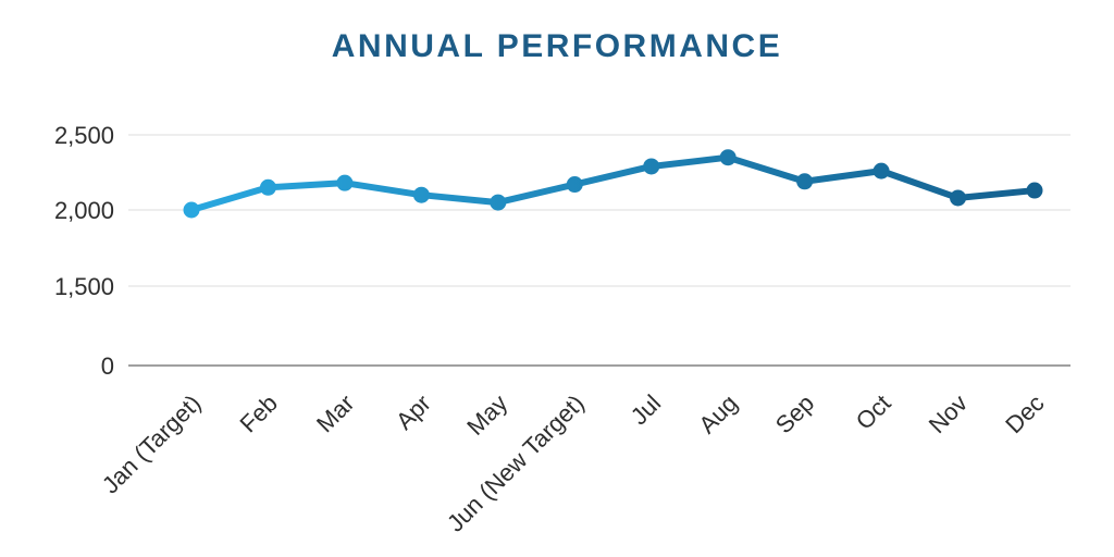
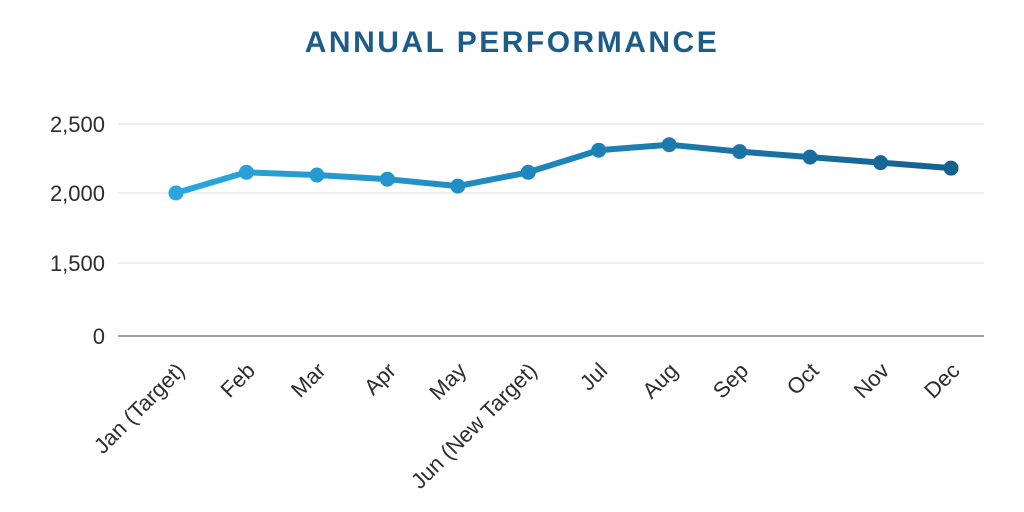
Mar: 2180 -> 2130
Jun (New Target): 2170 -> 2150
Jul: 2290 -> 2310
Sep: 2190 -> 2300
Nov: 2080 -> 2220
Dec: 2130 -> 2180
